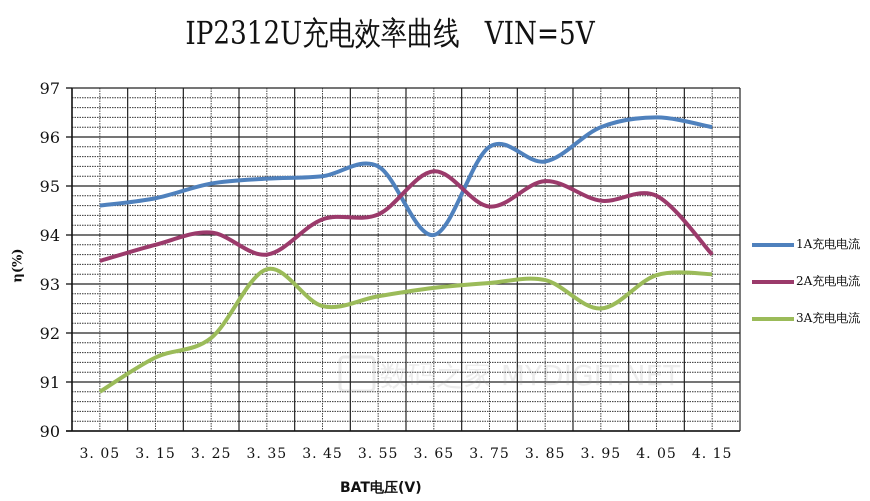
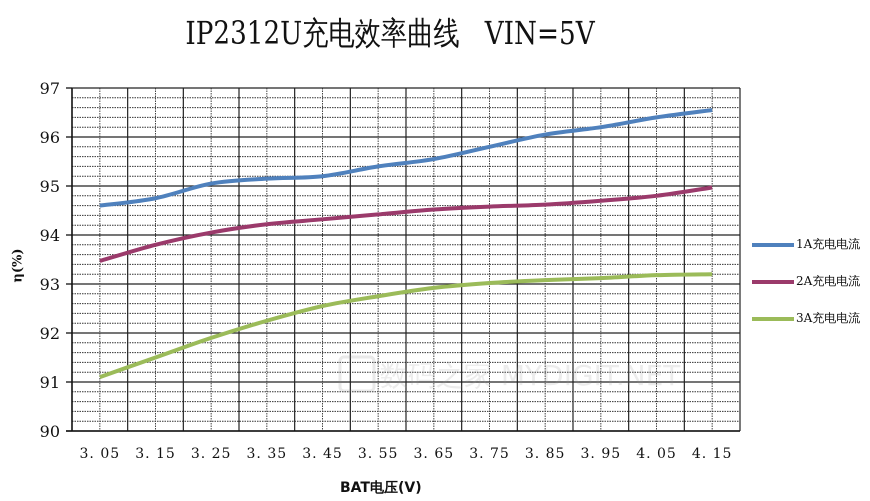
3A充电电流/3.05: 90.8 -> 91.1
2A充电电流/3.35: 93.6 -> 94.2
3A充电电流/3.35: 93.3 -> 92.2
1A充电电流/3.65: 94.0 -> 95.5
2A充电电流/3.65: 95.3 -> 94.5
1A充电电流/3.85: 95.5 -> 96.0
2A充电电流/3.85: 95.1 -> 94.6
3A充电电流/3.95: 92.5 -> 93.1
1A充电电流/4.15: 96.2 -> 96.5
2A充电电流/4.15: 93.6 -> 95.0
